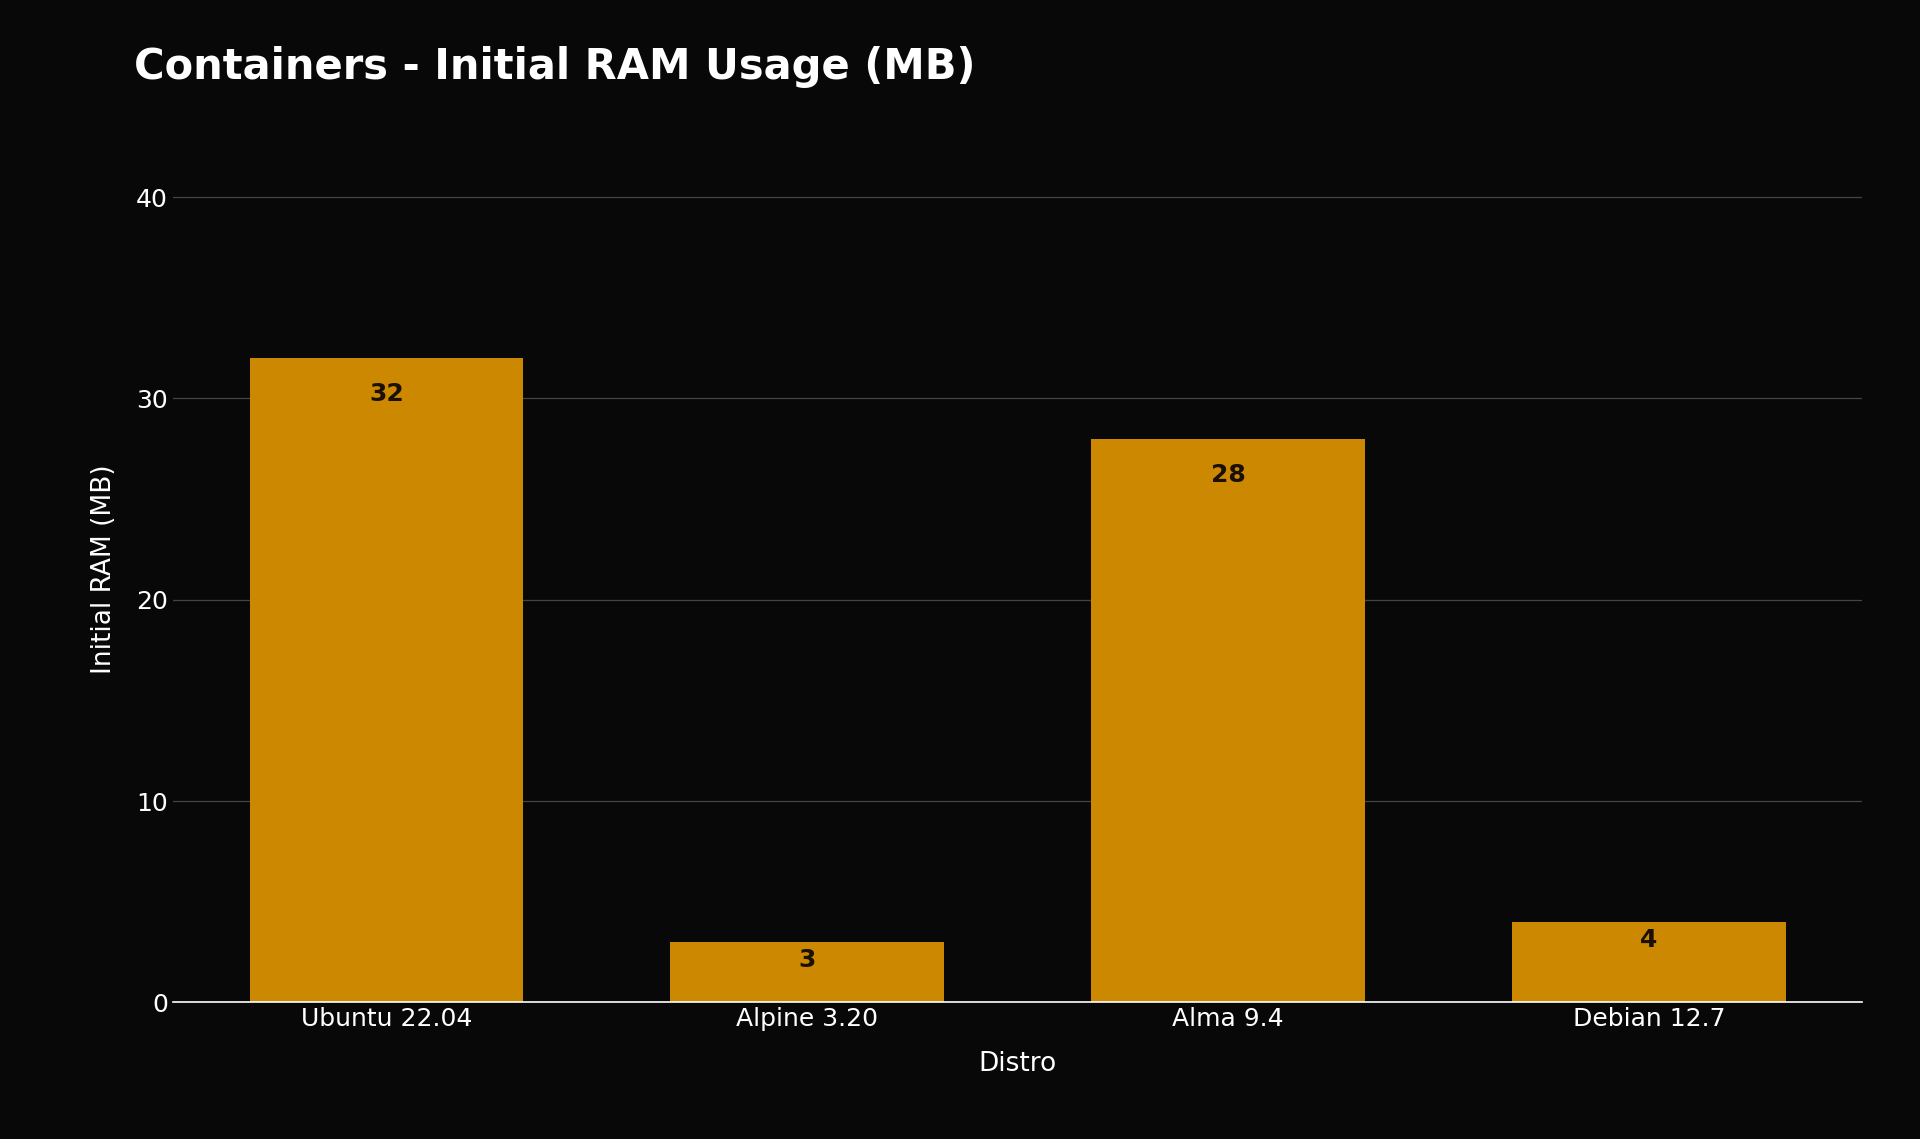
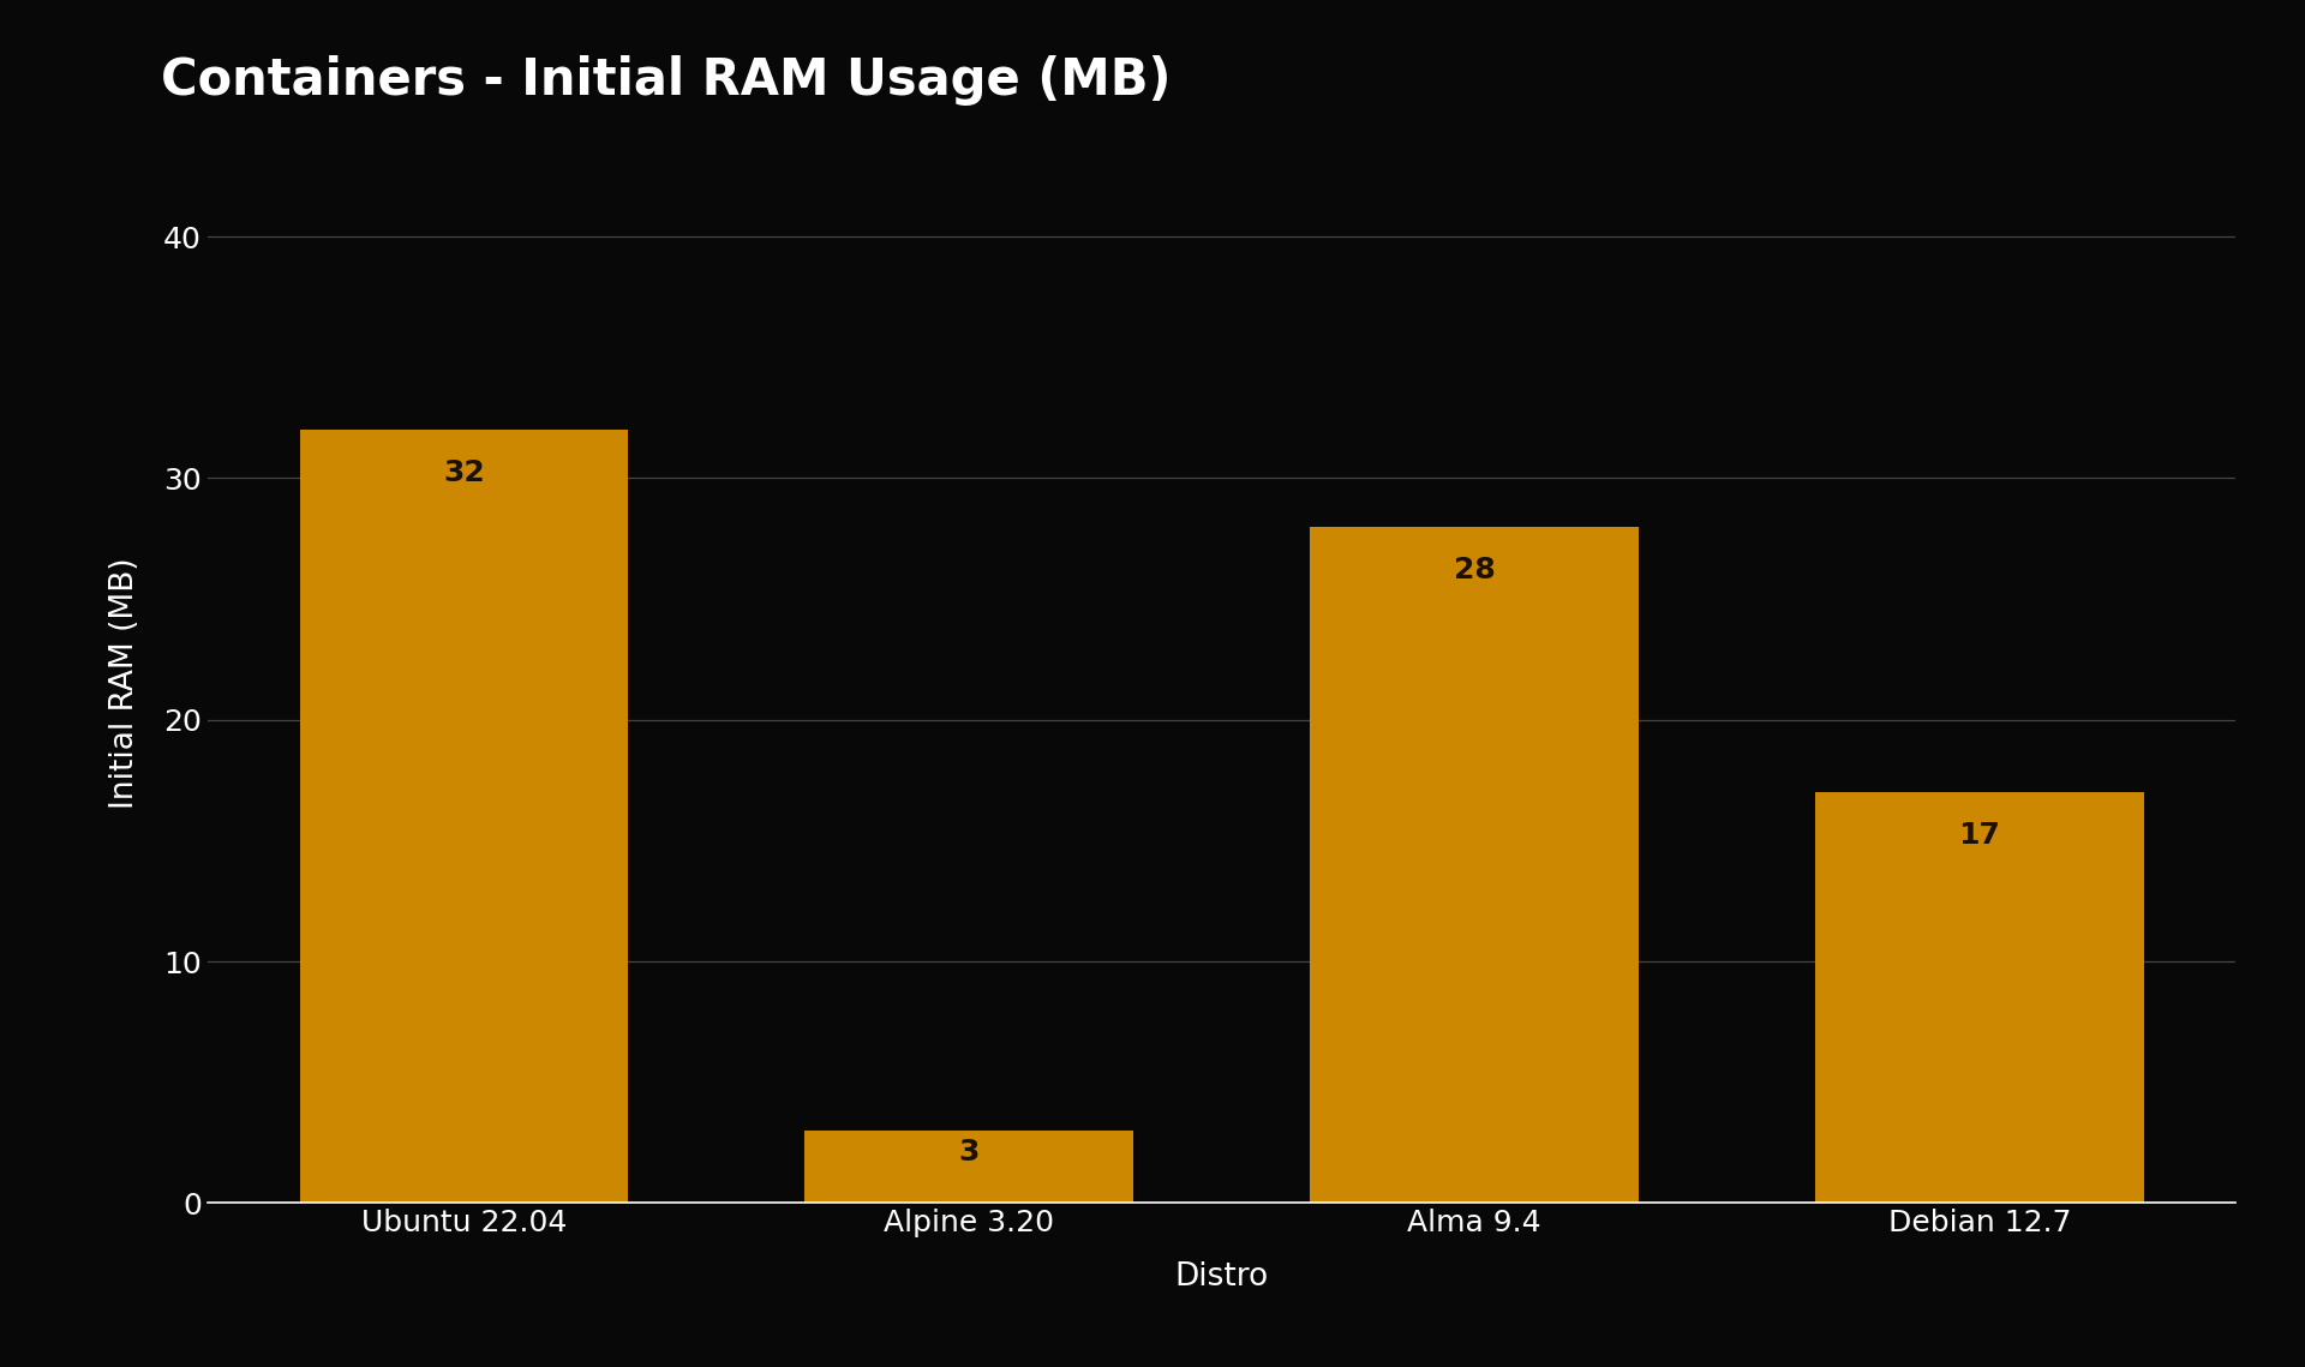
Debian 12.7: 4 -> 17
